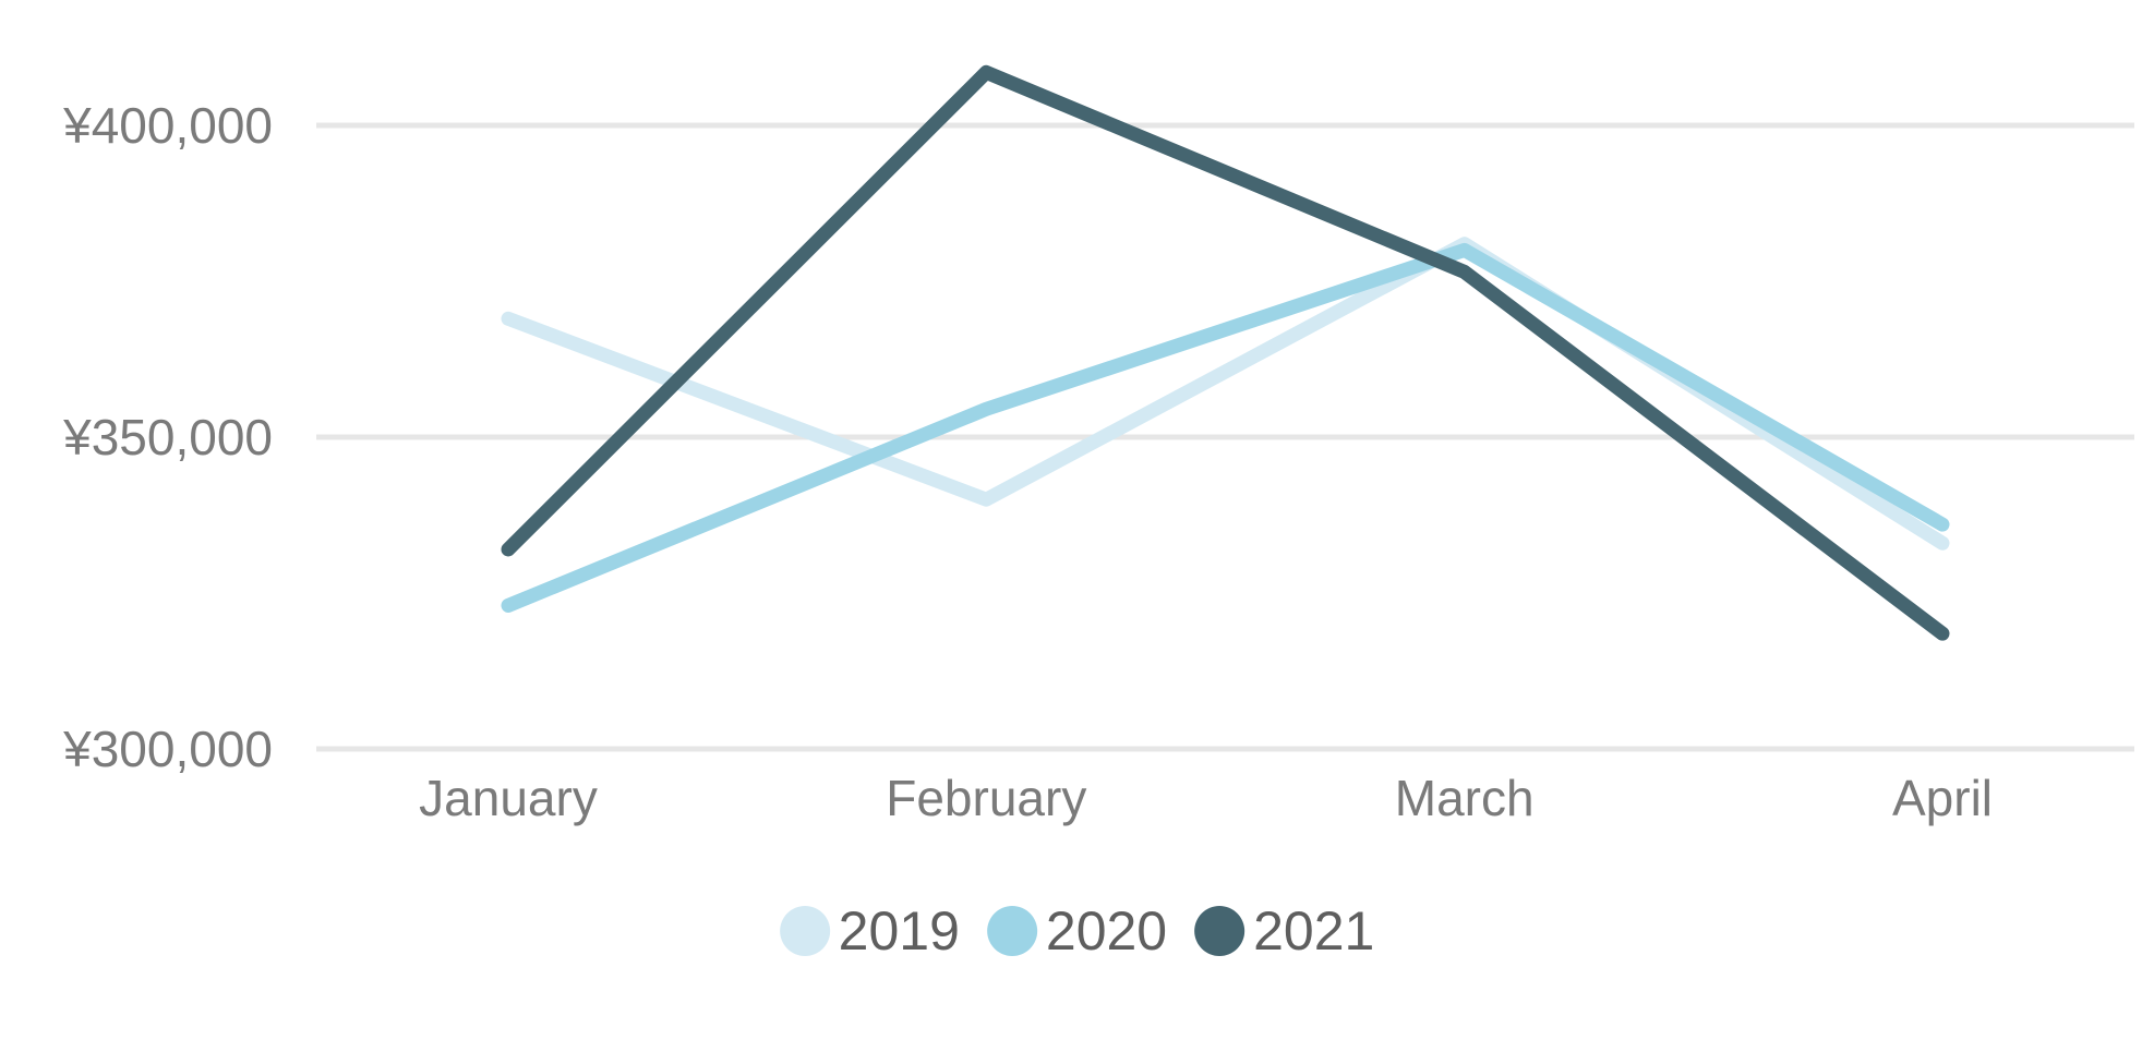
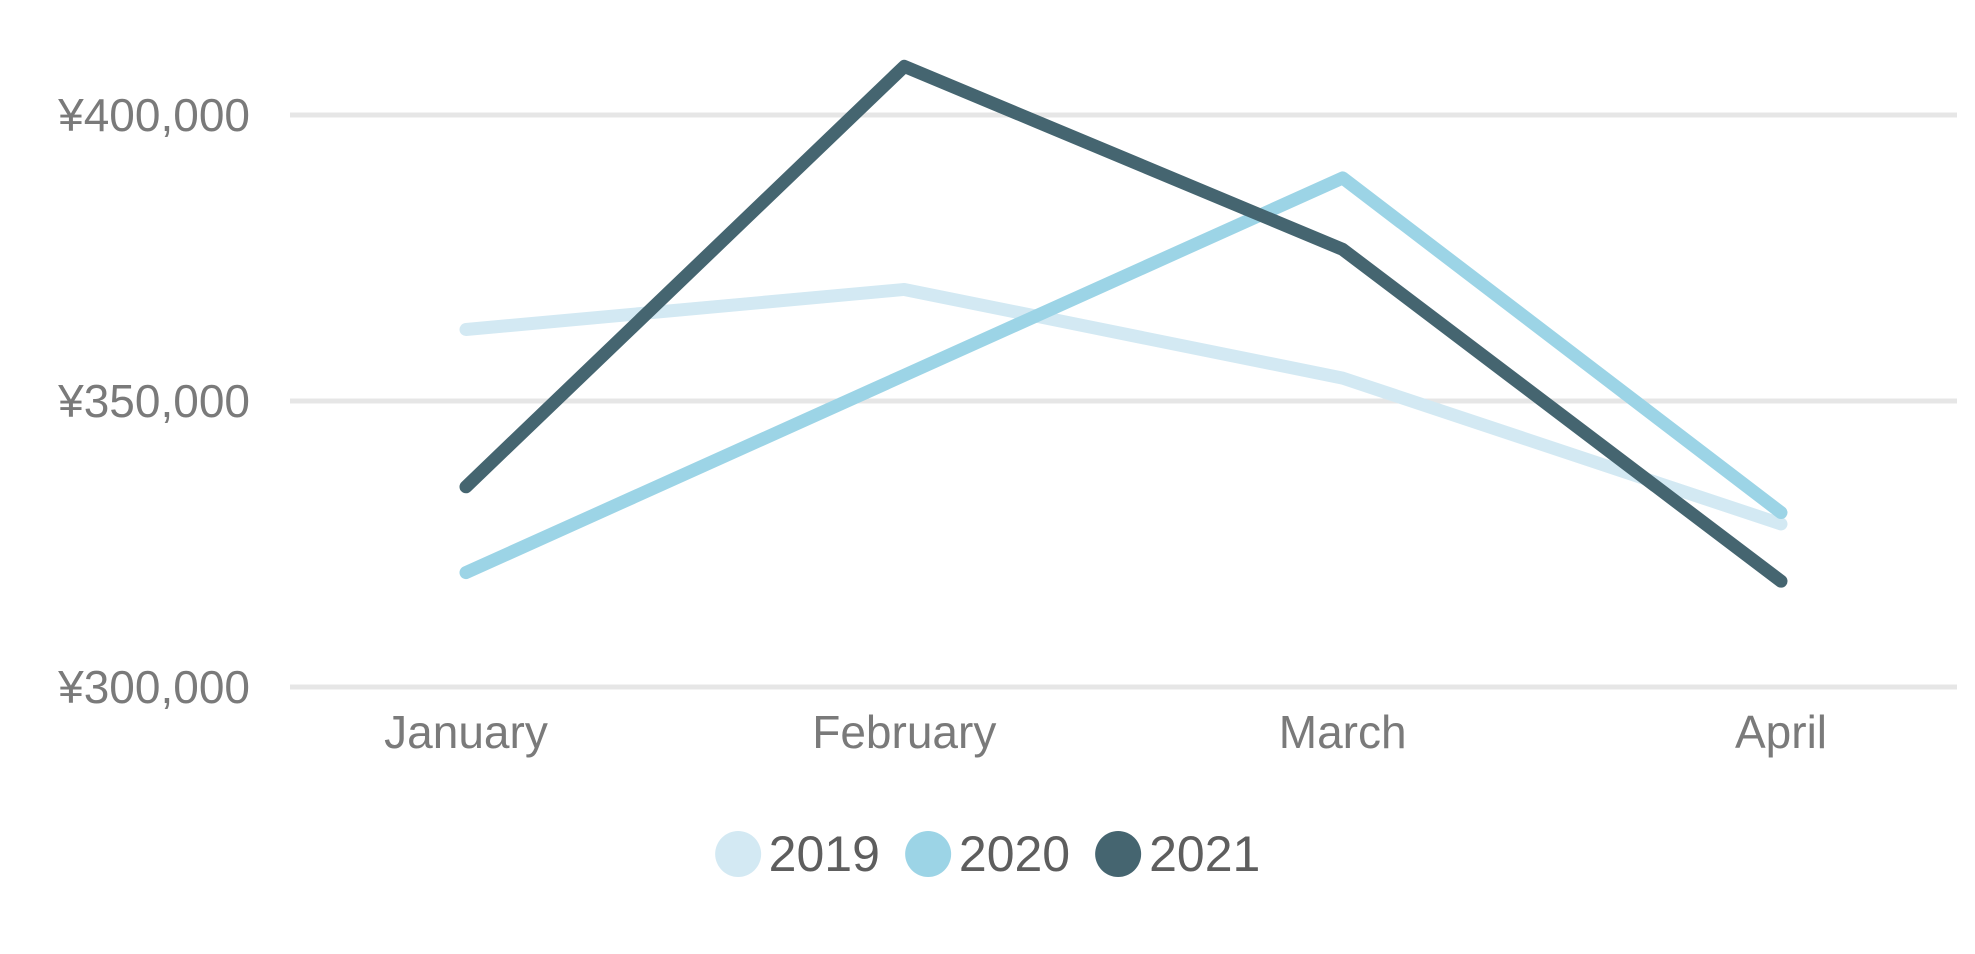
2019/January: ¥369000 -> ¥362000
2020/January: ¥323000 -> ¥320000
2021/January: ¥332000 -> ¥335000
2019/February: ¥340000 -> ¥370000
2019/March: ¥381000 -> ¥354000
2020/March: ¥380000 -> ¥389000
2019/April: ¥333000 -> ¥328000
2020/April: ¥336000 -> ¥330000
